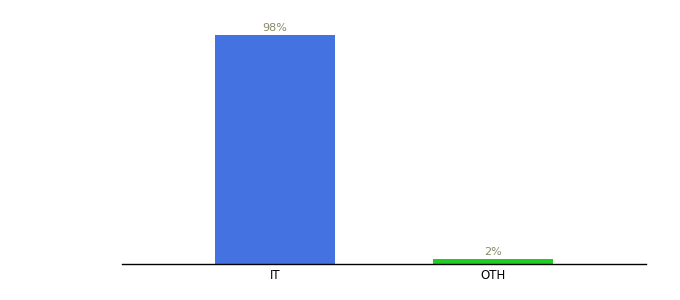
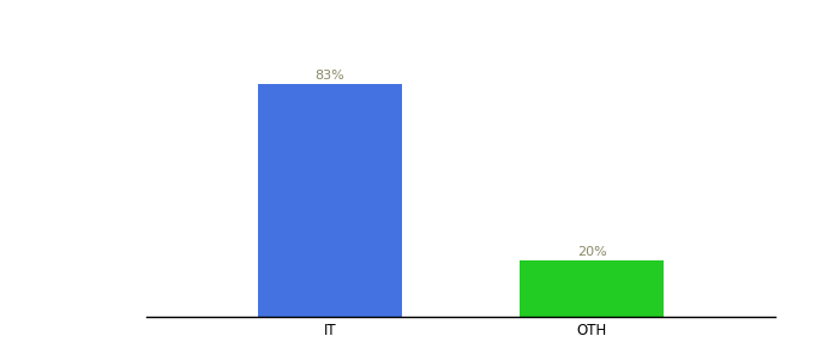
IT: 98% -> 83%
OTH: 2% -> 20%
